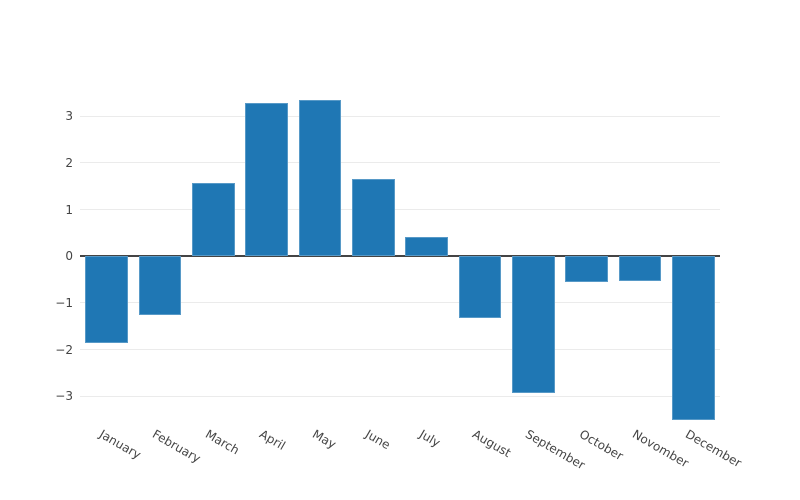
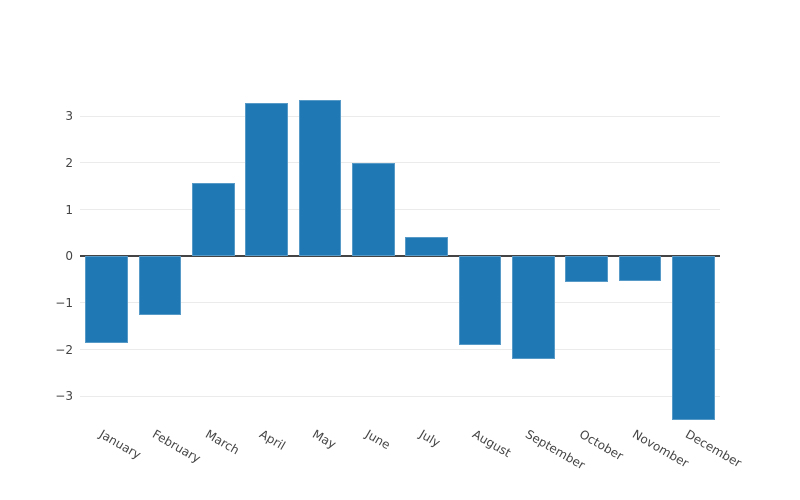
June: 1.6 -> 2.0
August: -1.3 -> -1.9
September: -2.9 -> -2.2
